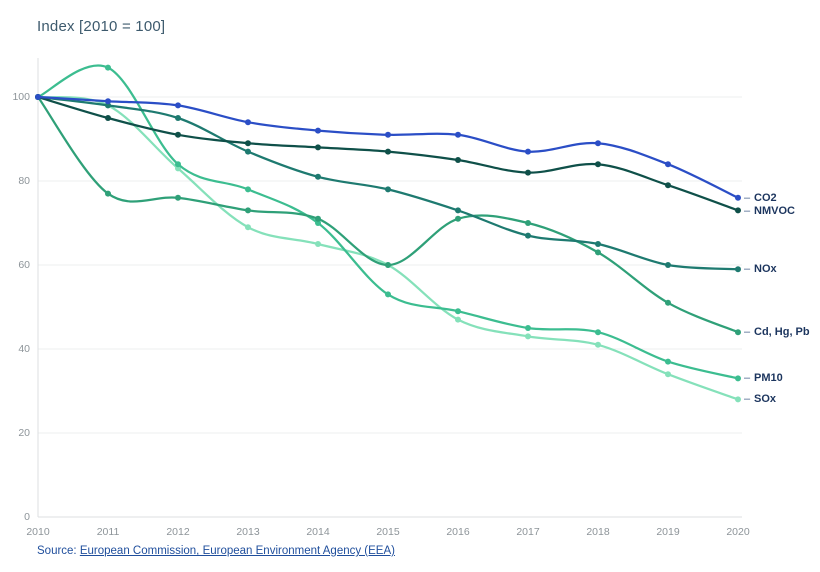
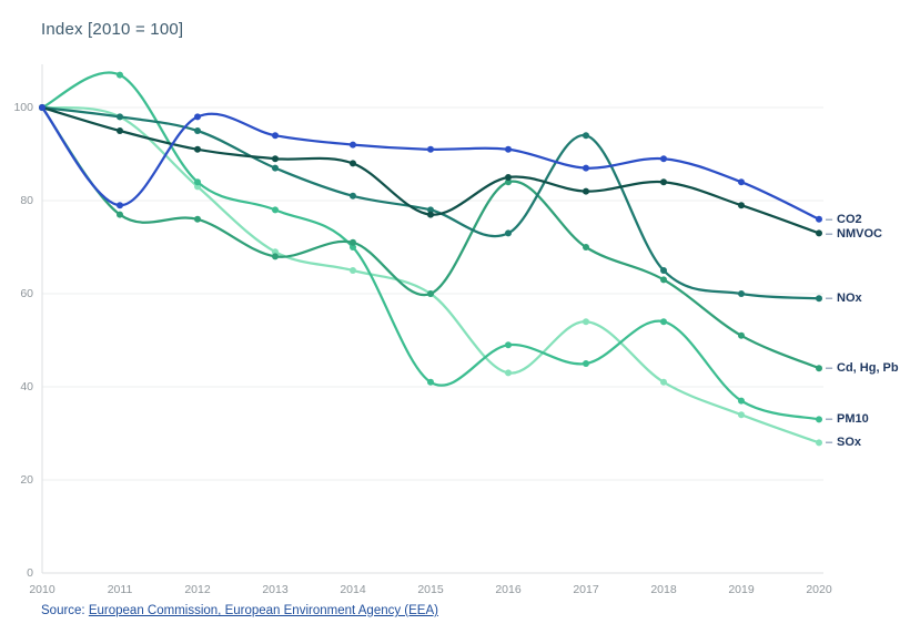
CO2/2011: 99 -> 79
Cd, Hg, Pb/2013: 73 -> 68
PM10/2015: 53 -> 41
NMVOC/2015: 87 -> 77
SOx/2016: 47 -> 43
Cd, Hg, Pb/2016: 71 -> 84
SOx/2017: 43 -> 54
NOx/2017: 67 -> 94
PM10/2018: 44 -> 54
